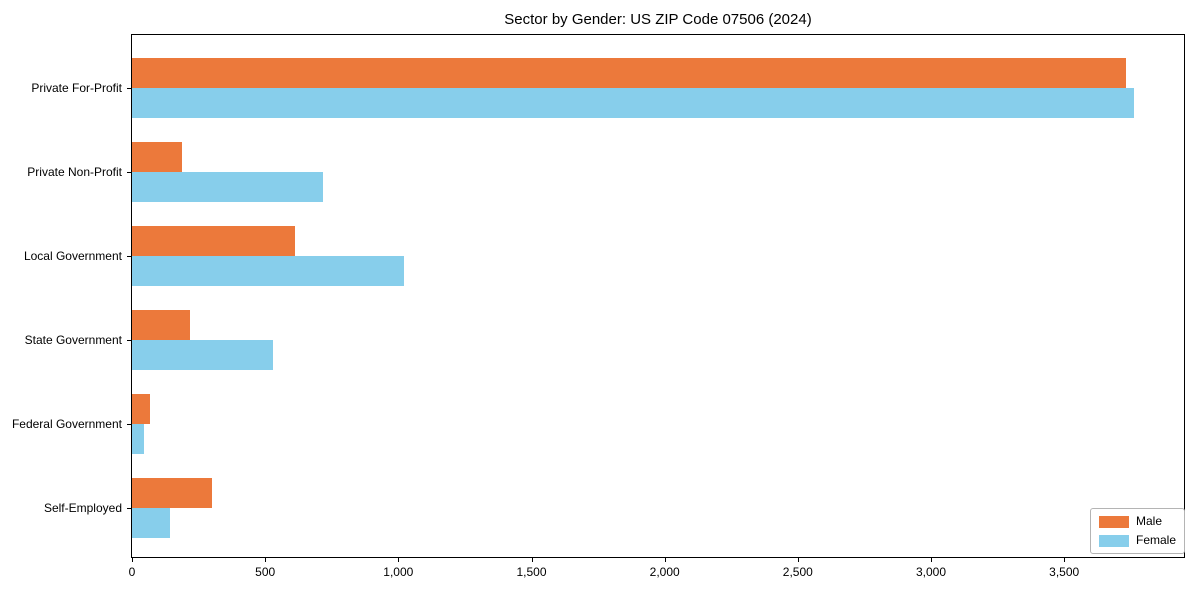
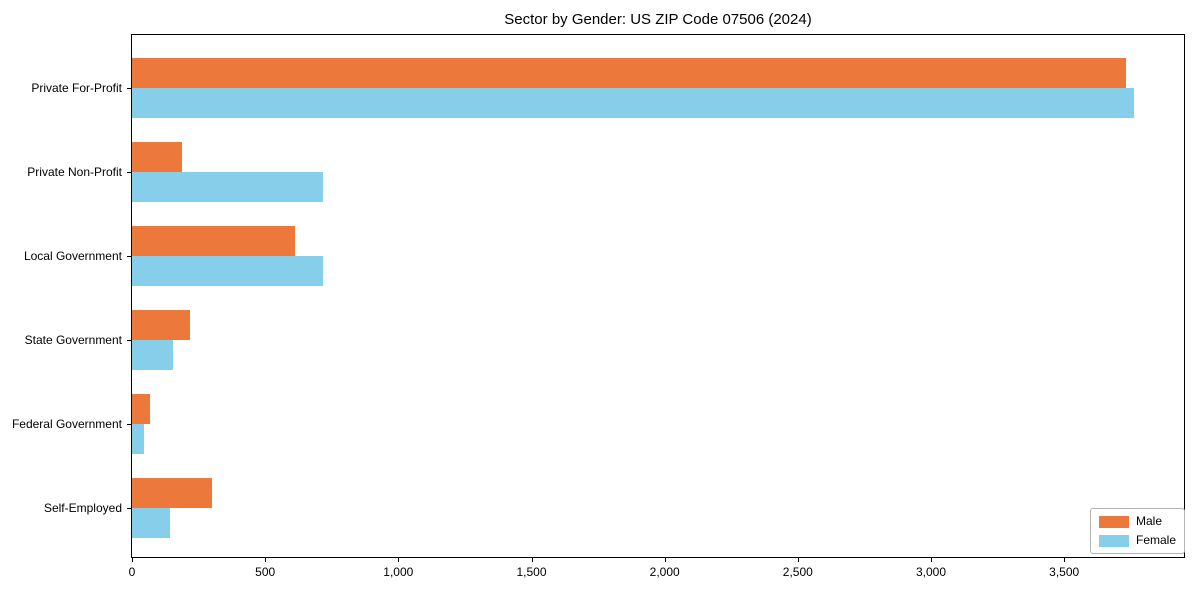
Female/Local Government: 1020 -> 720
Female/State Government: 530 -> 150
